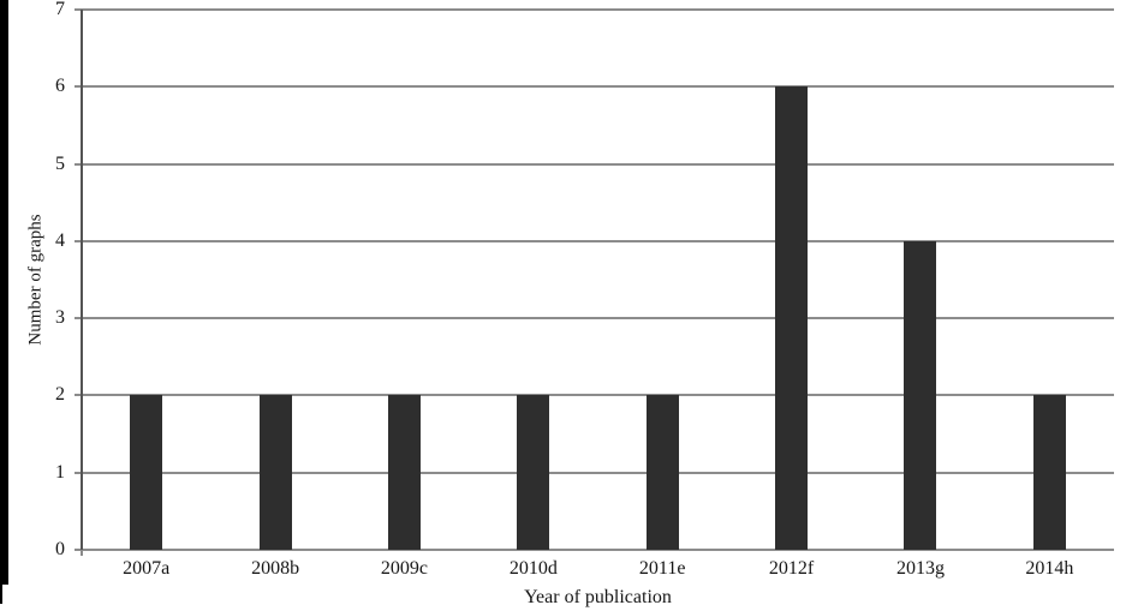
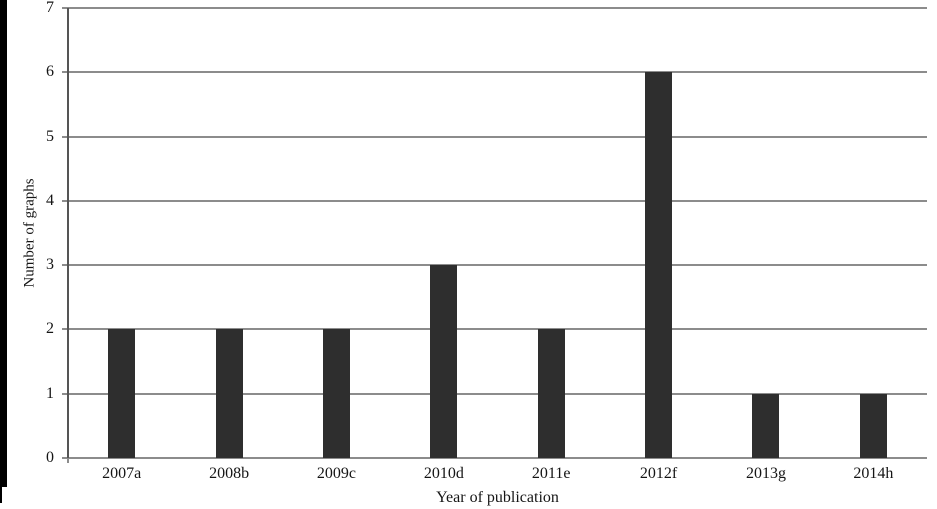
2010d: 2 -> 3
2013g: 4 -> 1
2014h: 2 -> 1
